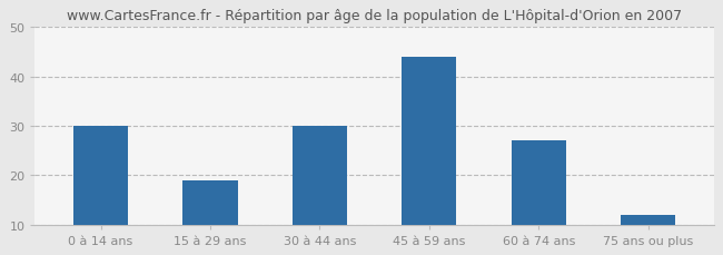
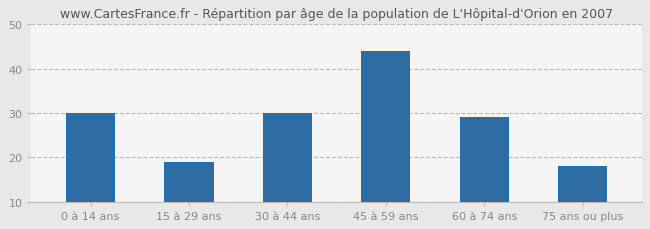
60 à 74 ans: 27 -> 29
75 ans ou plus: 12 -> 18
